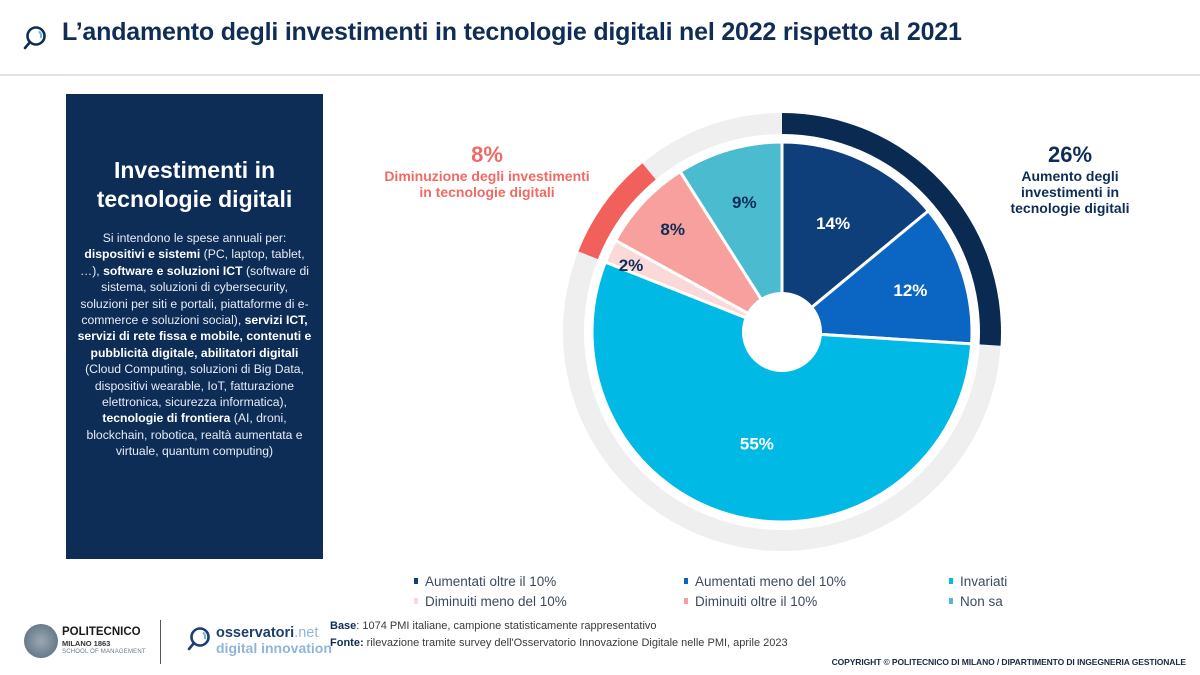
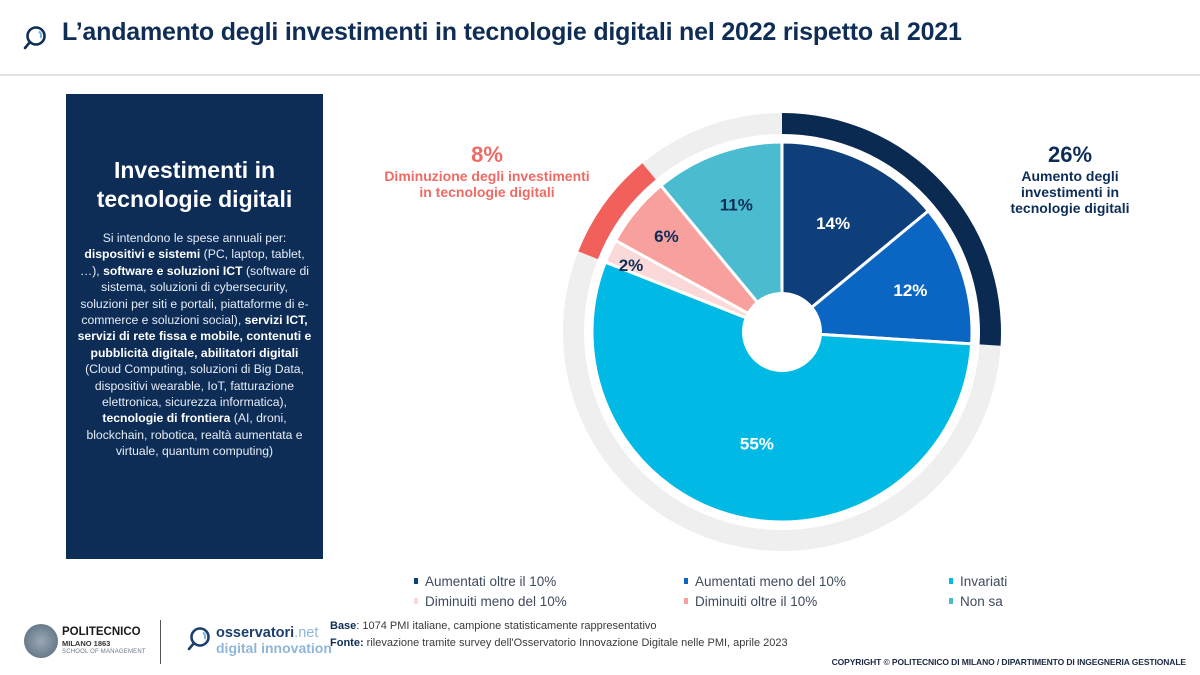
Diminuiti oltre il 10%: 8% -> 6%
Non sa: 9% -> 11%
